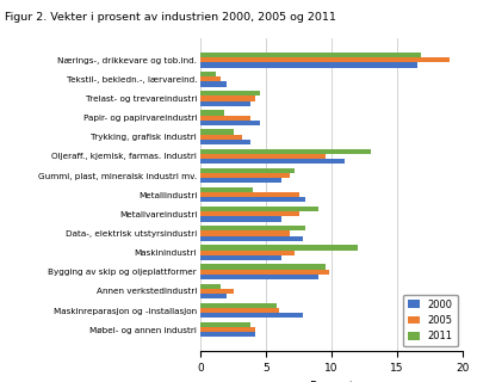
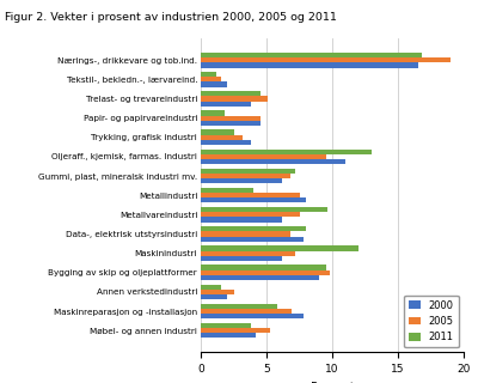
2005/Trelast- og trevareindustri: 4.2 -> 5.1
2005/Papir- og papirvareindustri: 3.8 -> 4.5
2011/Metallvareindustri: 9.0 -> 9.6
2005/Maskinreparasjon og -installasjon: 6.0 -> 6.9
2005/Møbel- og annen industri: 4.2 -> 5.3
